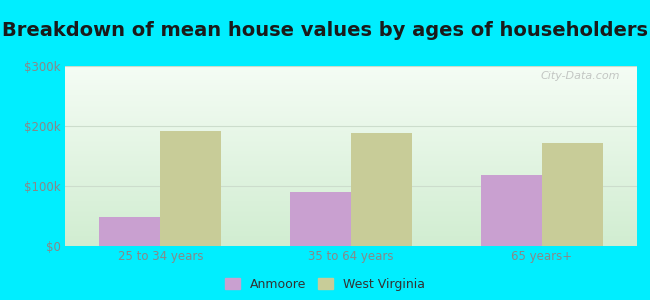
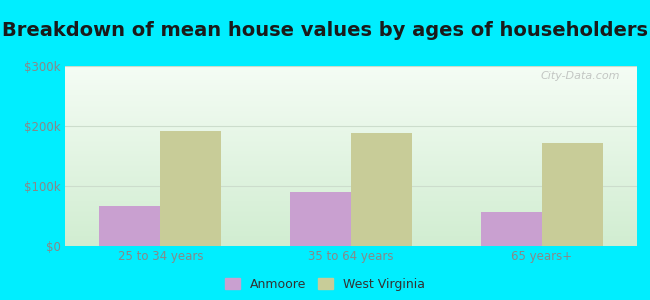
Anmoore/25 to 34 years: $48k -> $66k
Anmoore/65 years+: $118k -> $56k
